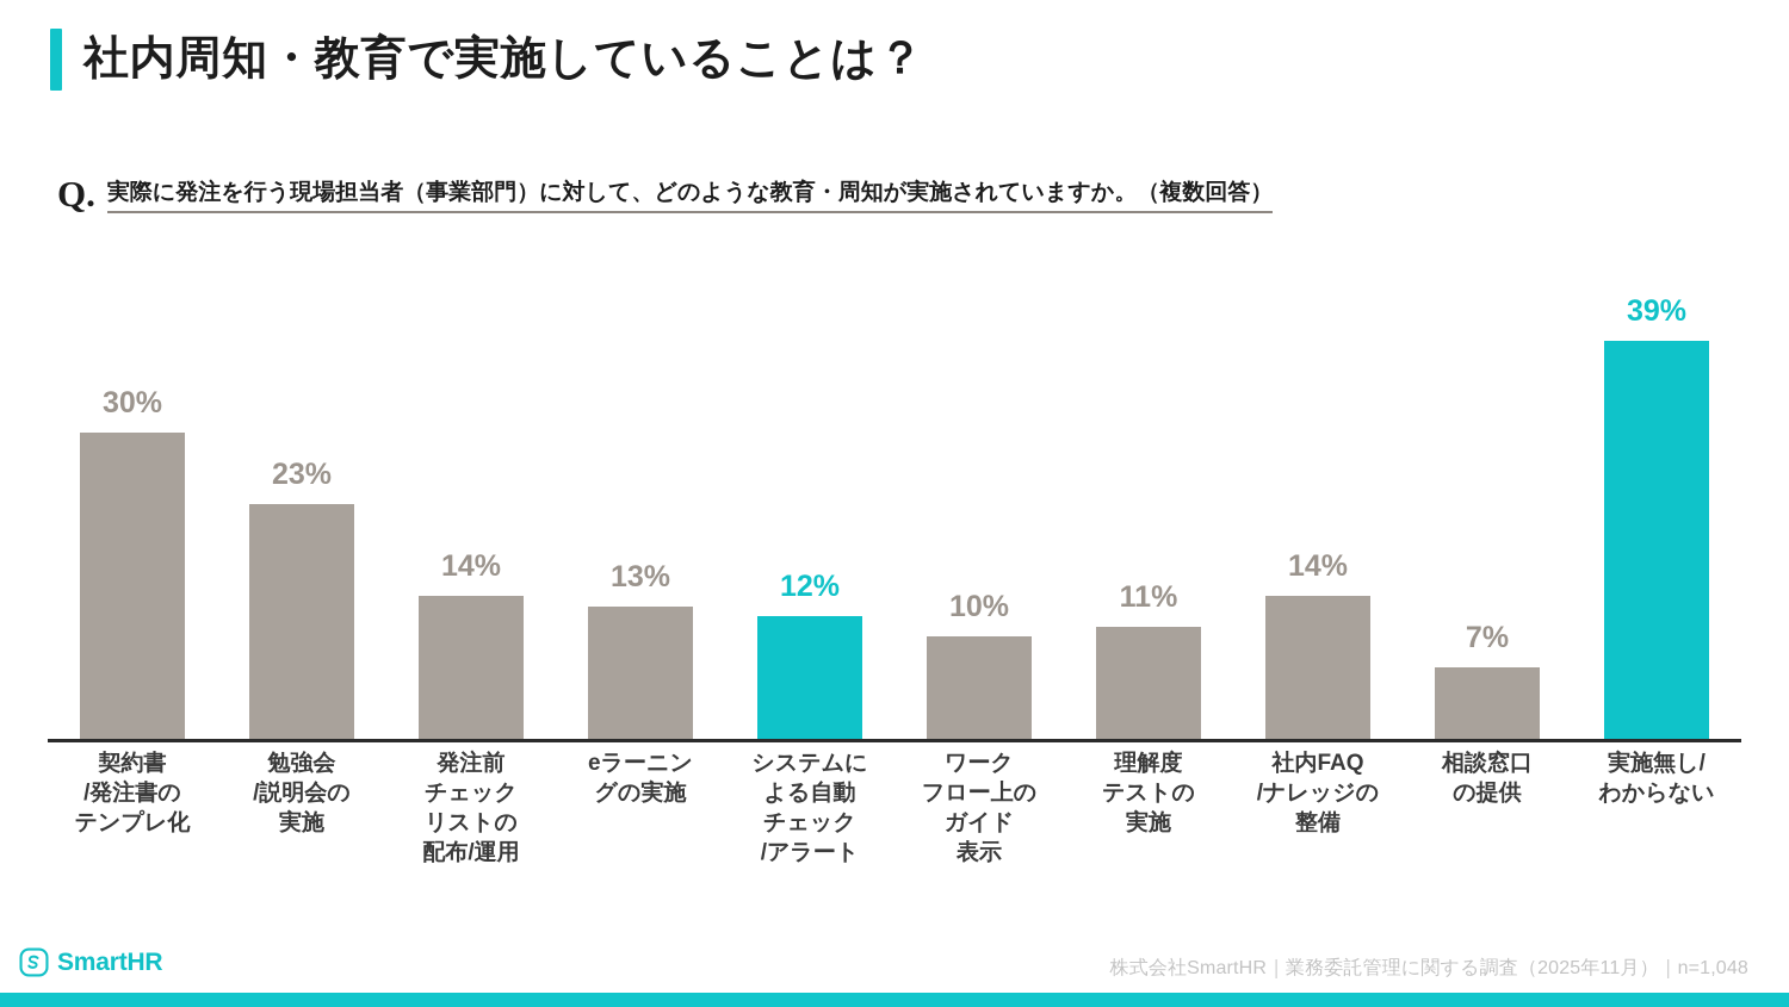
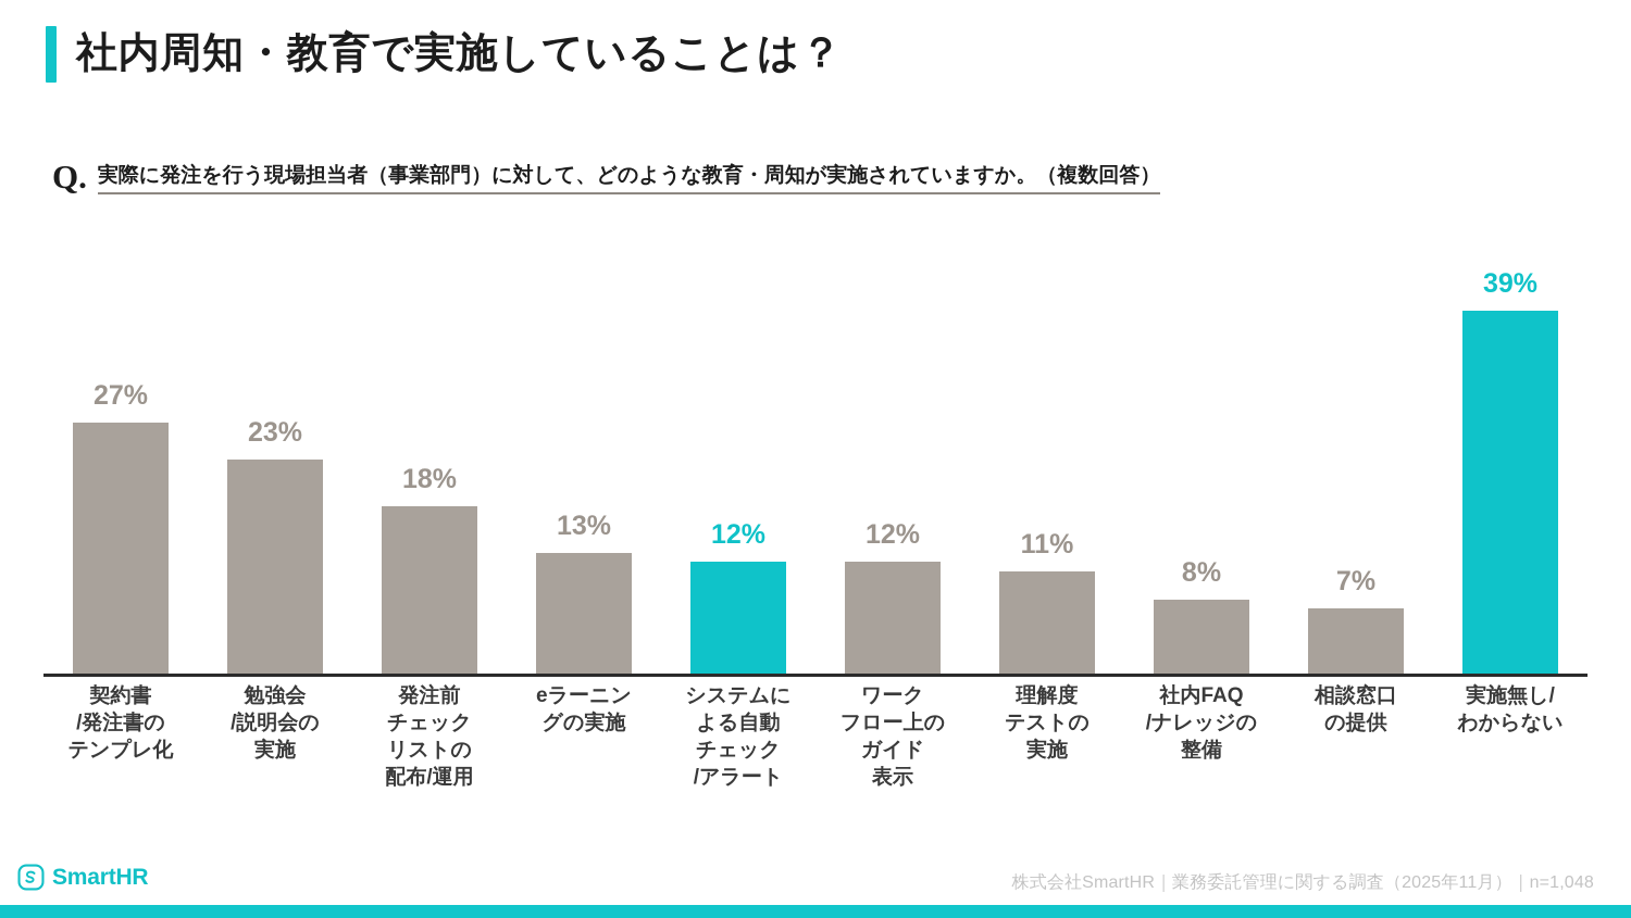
契約書 /発注書の テンプレ化: 30% -> 27%
発注前 チェック リストの 配布/運用: 14% -> 18%
ワーク フロー上の ガイド 表示: 10% -> 12%
社内FAQ /ナレッジの 整備: 14% -> 8%
